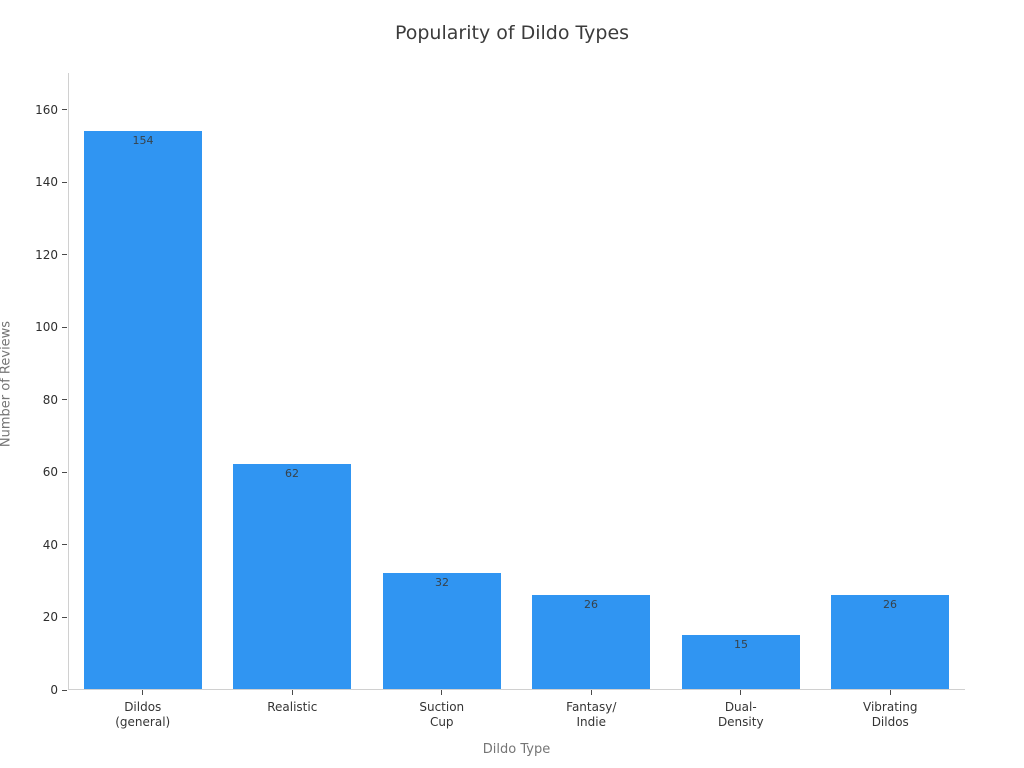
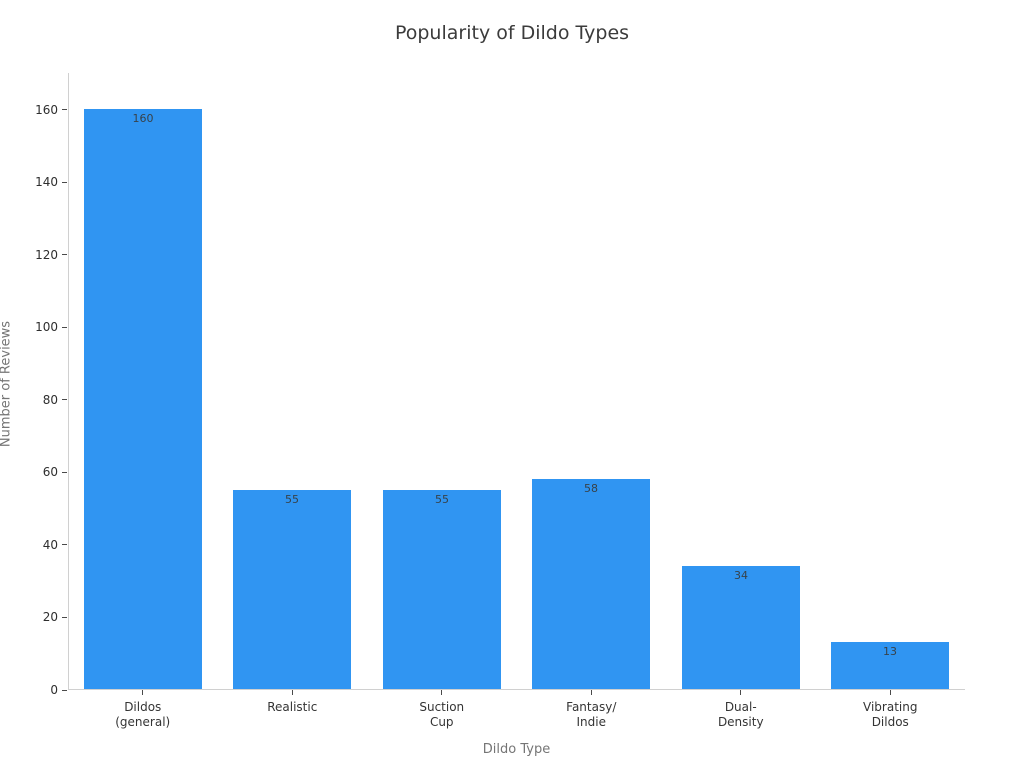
Dildos (general): 154 -> 160
Realistic: 62 -> 55
Suction Cup: 32 -> 55
Fantasy/ Indie: 26 -> 58
Dual- Density: 15 -> 34
Vibrating Dildos: 26 -> 13
